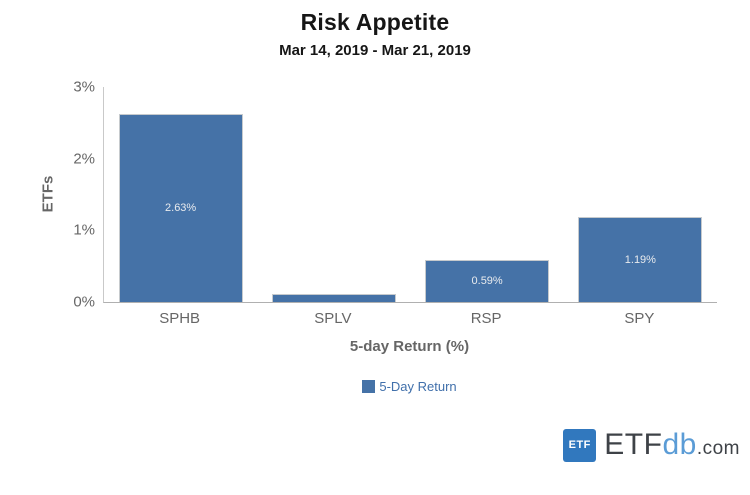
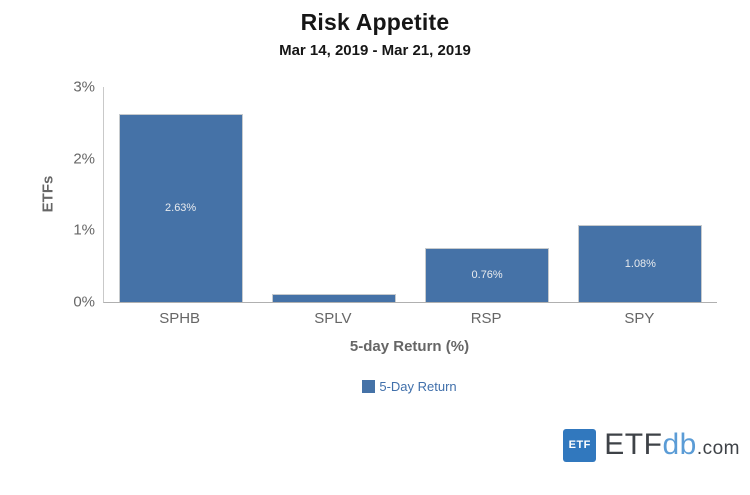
RSP: 0.59% -> 0.76%
SPY: 1.19% -> 1.08%
